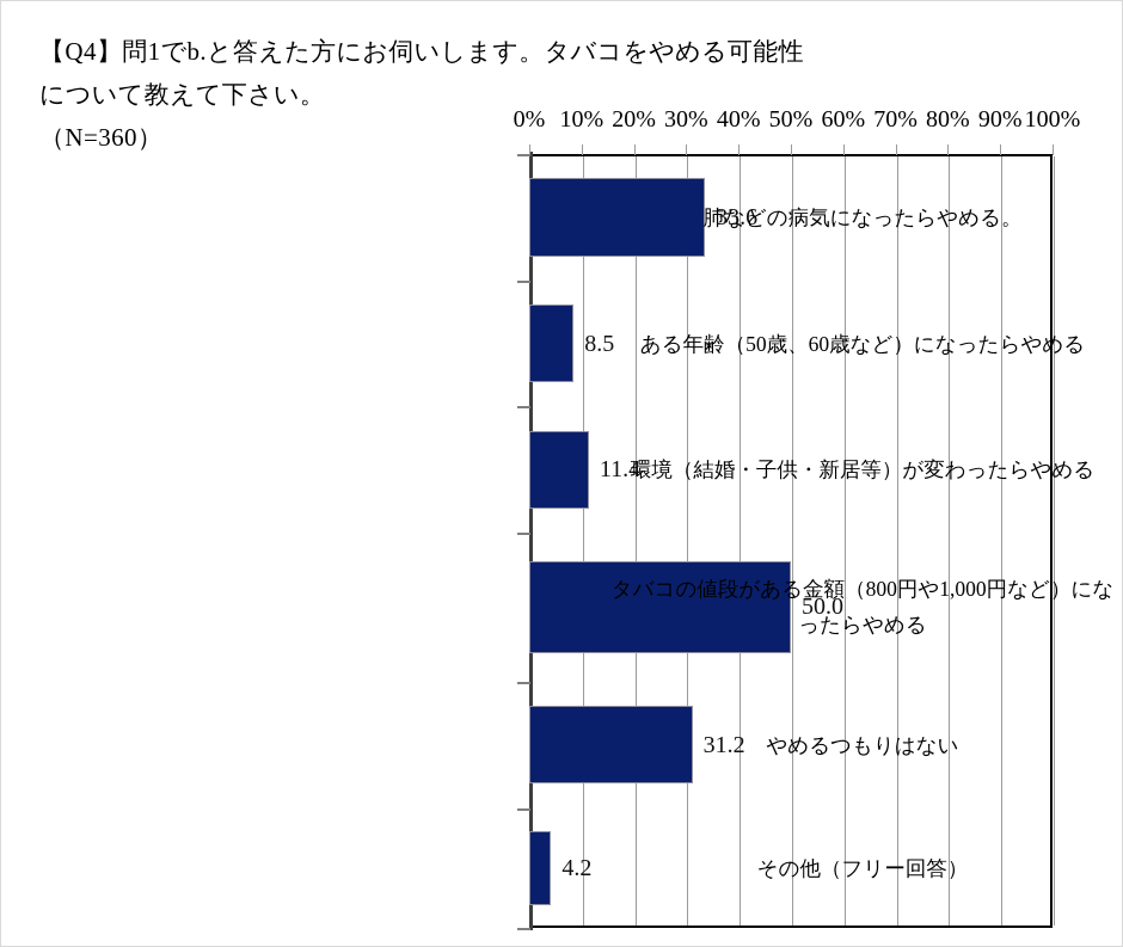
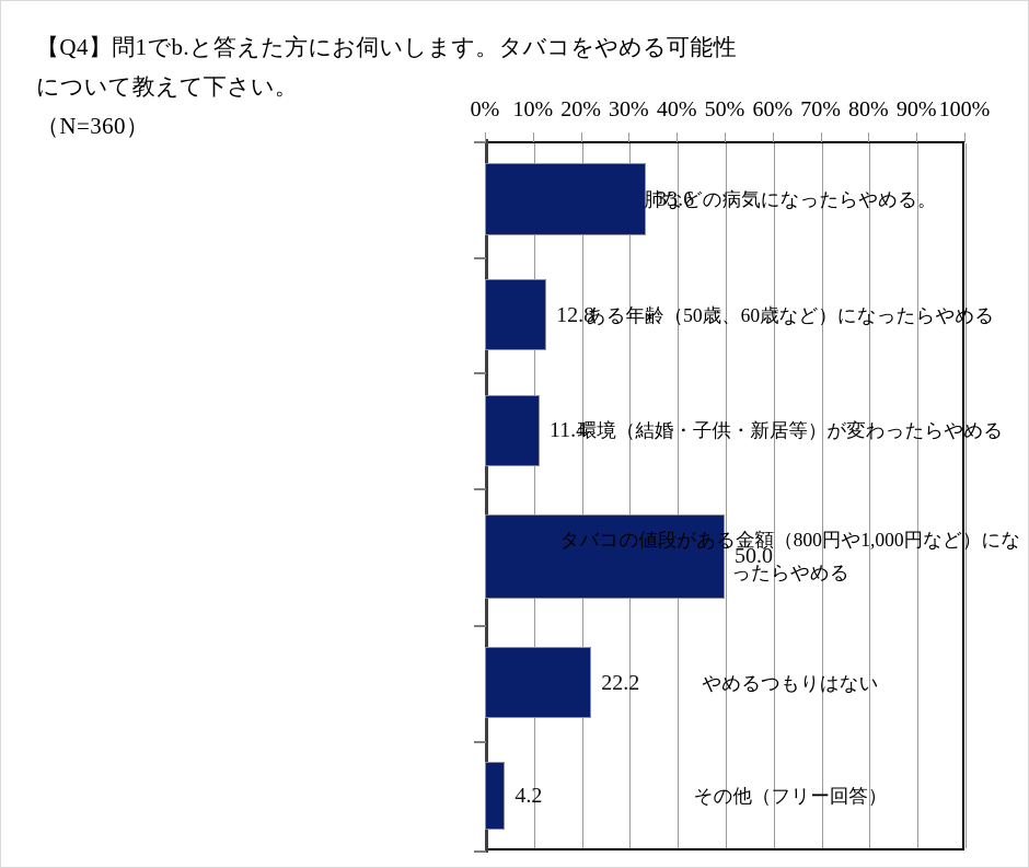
ある年齢（50歳、60歳など）になったらやめる: 8.5 -> 12.8
やめるつもりはない: 31.2 -> 22.2
